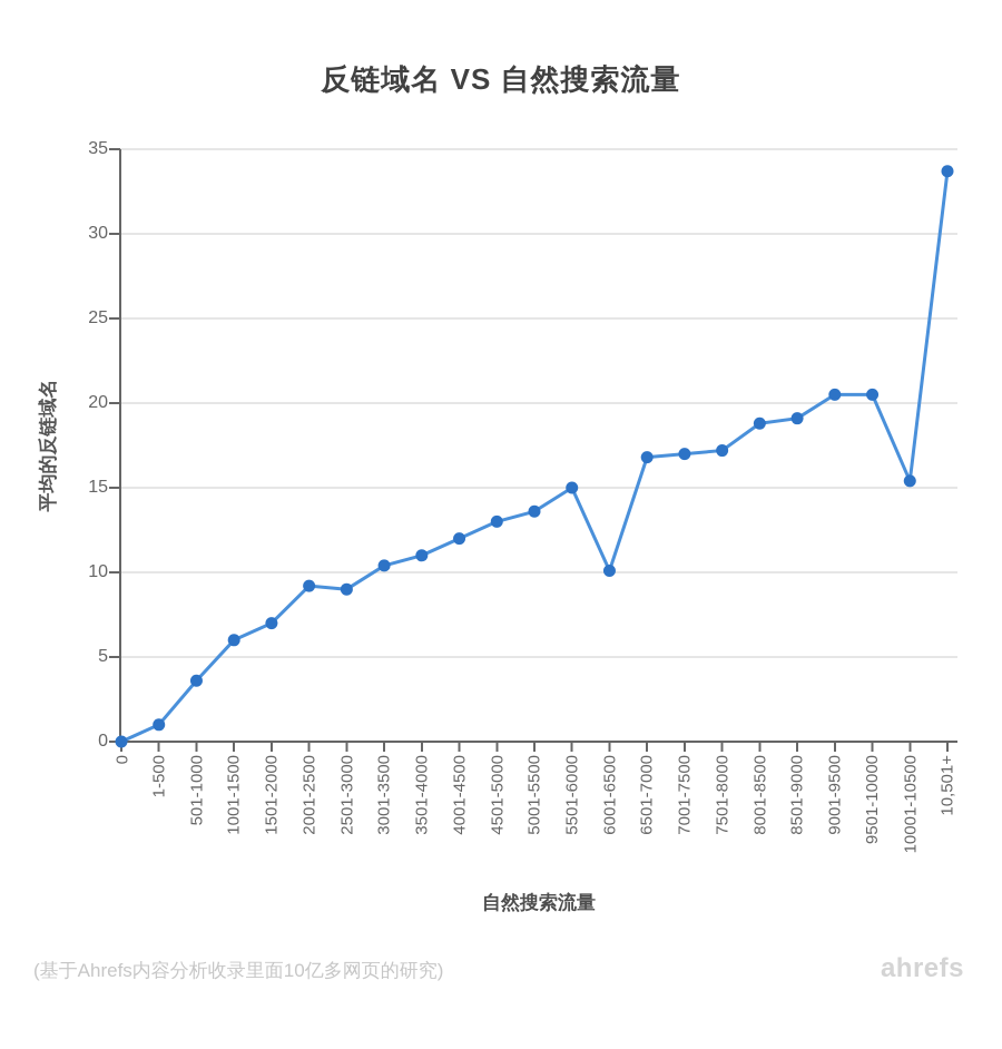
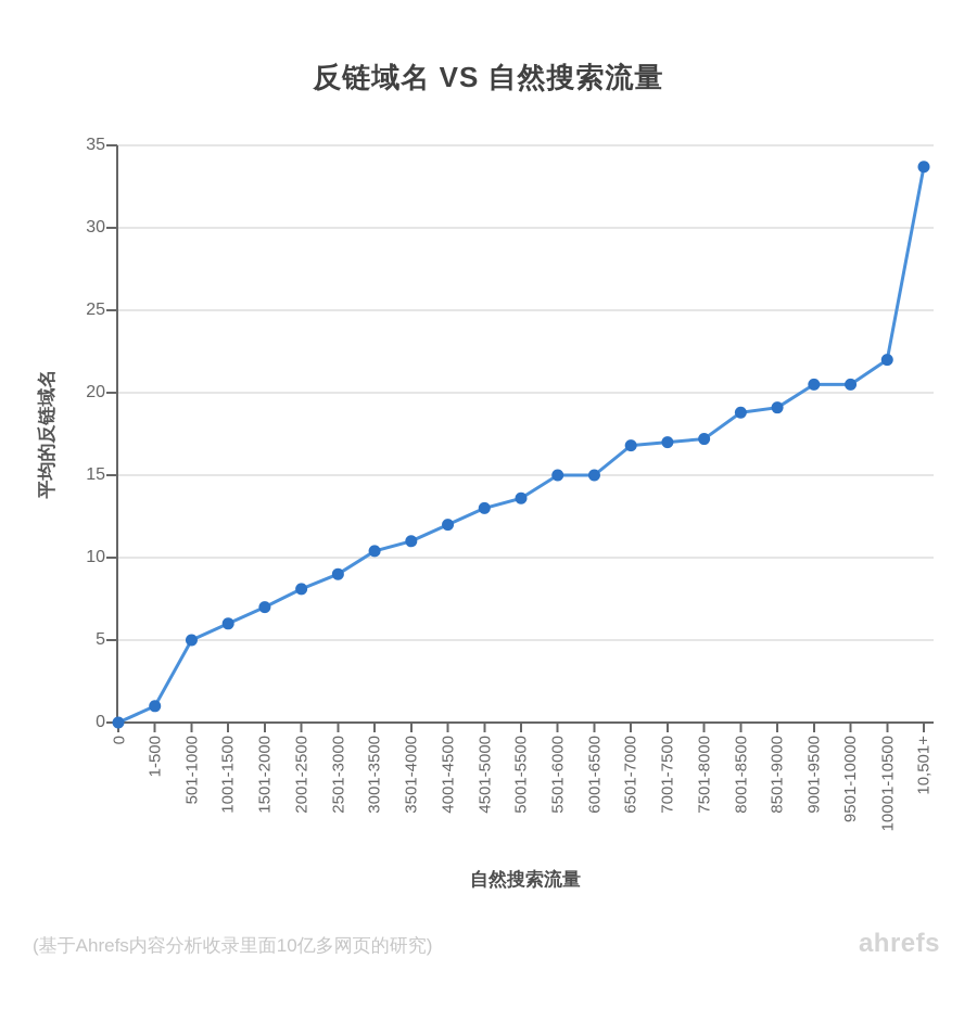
501-1000: 3.6 -> 5.0
2001-2500: 9.2 -> 8.1
6001-6500: 10.1 -> 15.0
10001-10500: 15.4 -> 22.0
